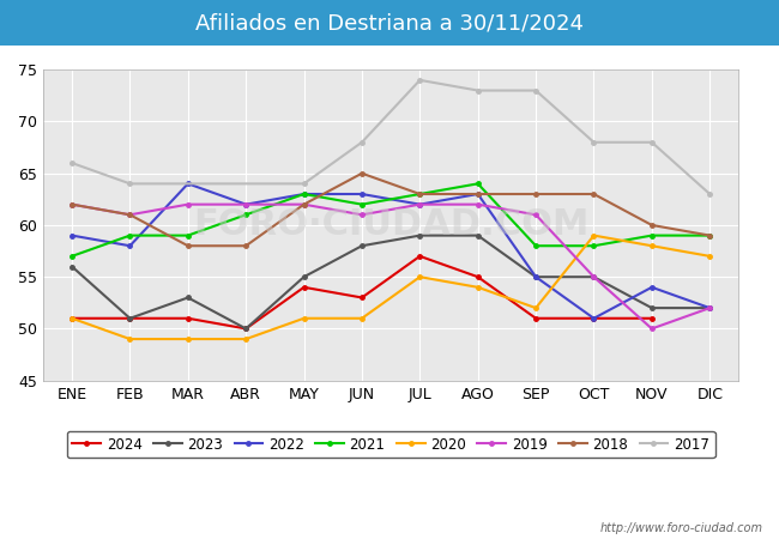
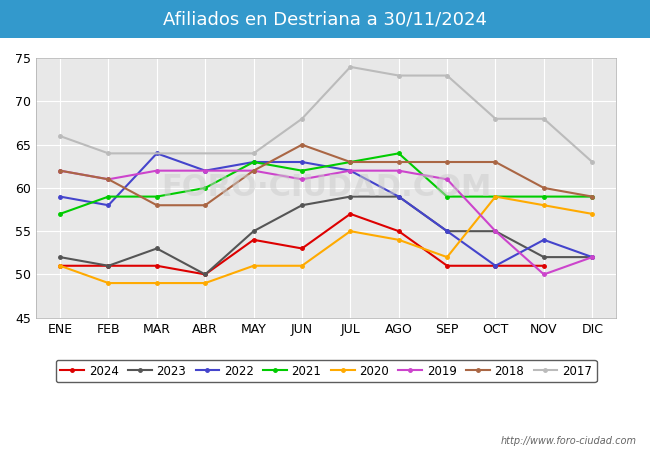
2023/ENE: 56 -> 52
2021/ABR: 61 -> 60
2022/AGO: 63 -> 59
2021/SEP: 58 -> 59
2021/OCT: 58 -> 59
